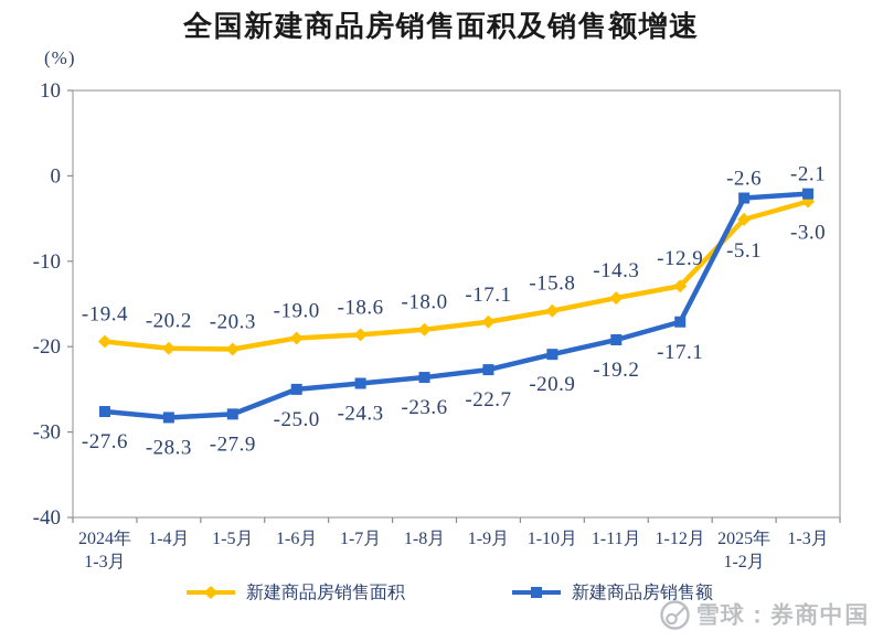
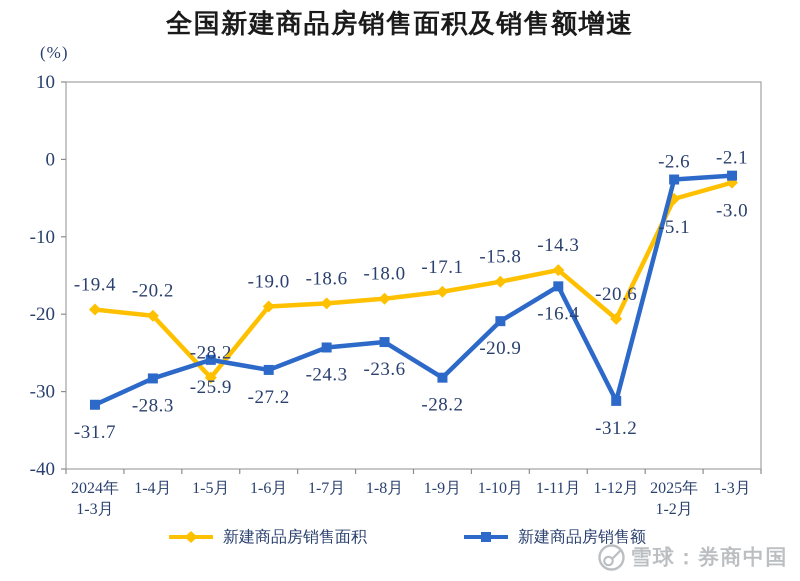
新建商品房销售额/2024年 1-3月: -27.6 -> -31.7
新建商品房销售面积/1-5月: -20.3 -> -28.2
新建商品房销售额/1-5月: -27.9 -> -25.9
新建商品房销售额/1-6月: -25.0 -> -27.2
新建商品房销售额/1-9月: -22.7 -> -28.2
新建商品房销售额/1-11月: -19.2 -> -16.4
新建商品房销售面积/1-12月: -12.9 -> -20.6
新建商品房销售额/1-12月: -17.1 -> -31.2
